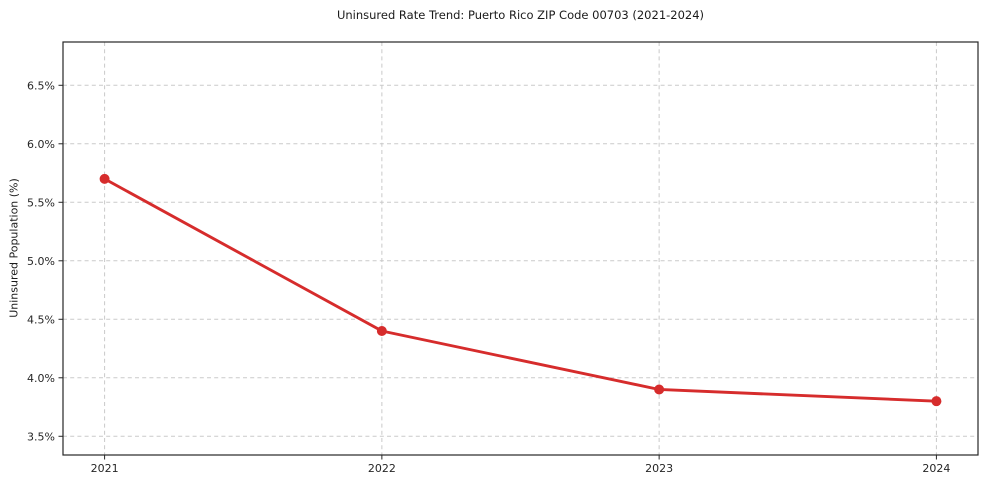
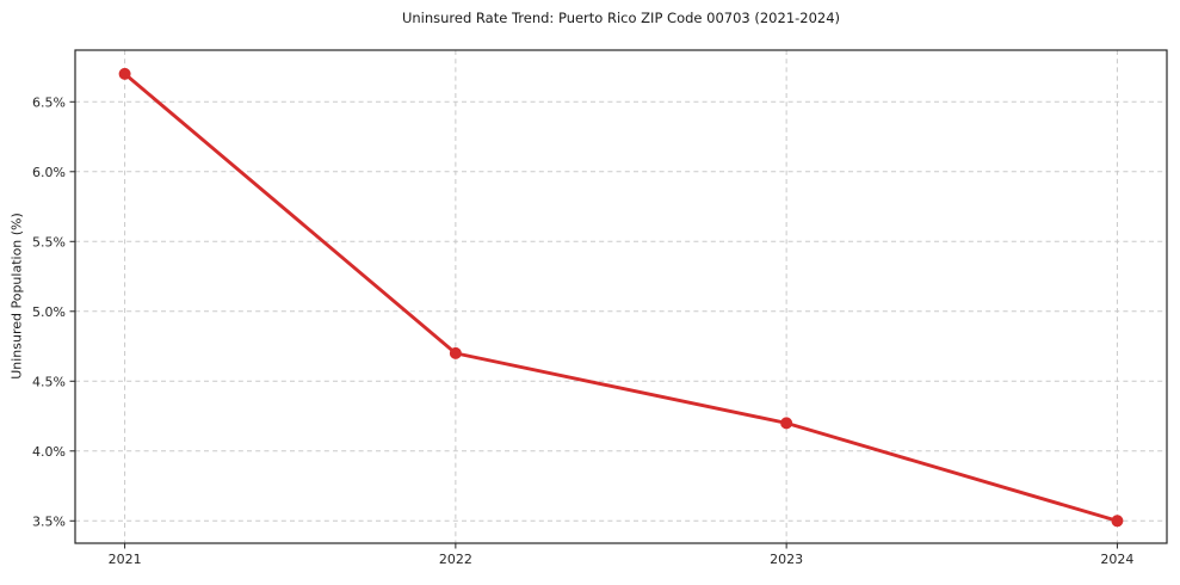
2021: 5.7% -> 6.7%
2022: 4.4% -> 4.7%
2023: 3.9% -> 4.2%
2024: 3.8% -> 3.5%
